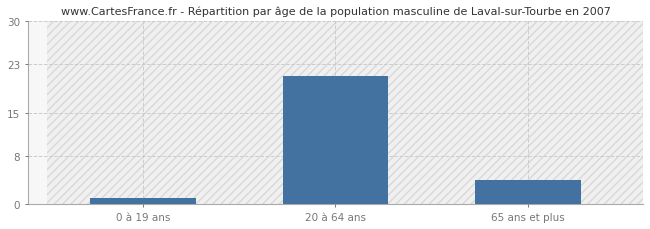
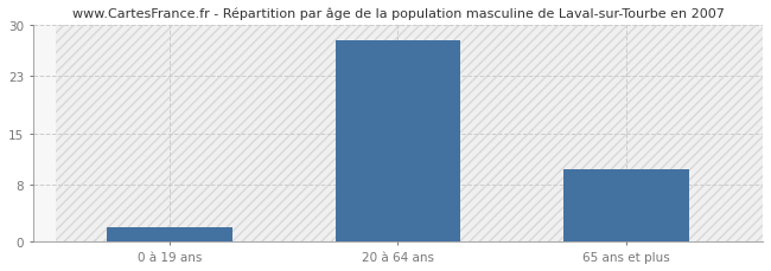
0 à 19 ans: 1 -> 2
20 à 64 ans: 21 -> 28
65 ans et plus: 4 -> 10
